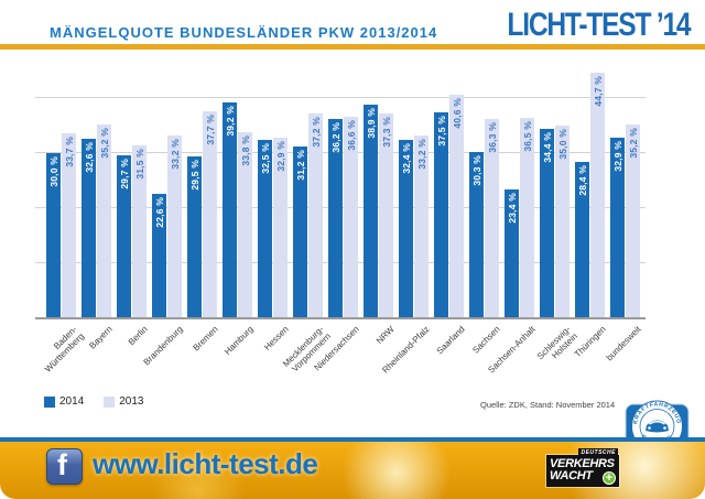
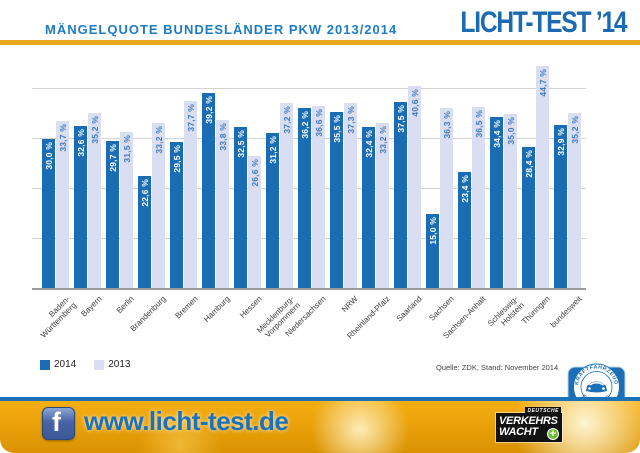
2013/Hessen: 32,9 -> 26,6
2014/NRW: 38,9 -> 35,5
2014/Sachsen: 30,3 -> 15,0
